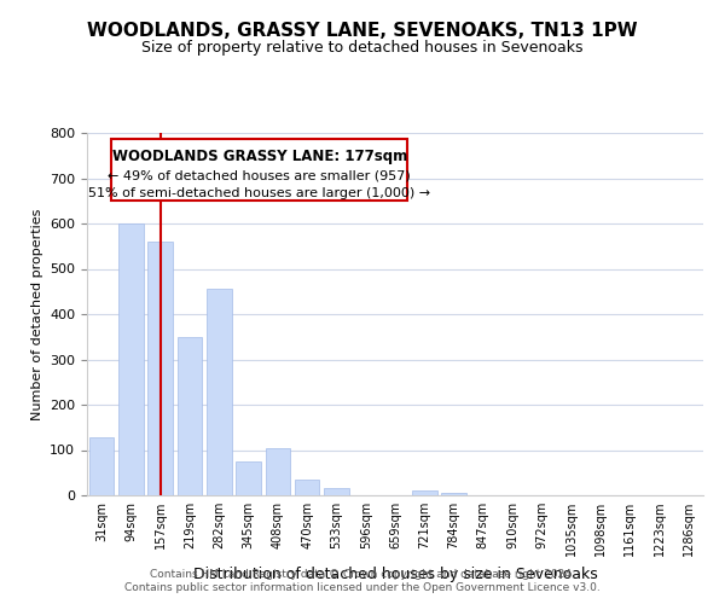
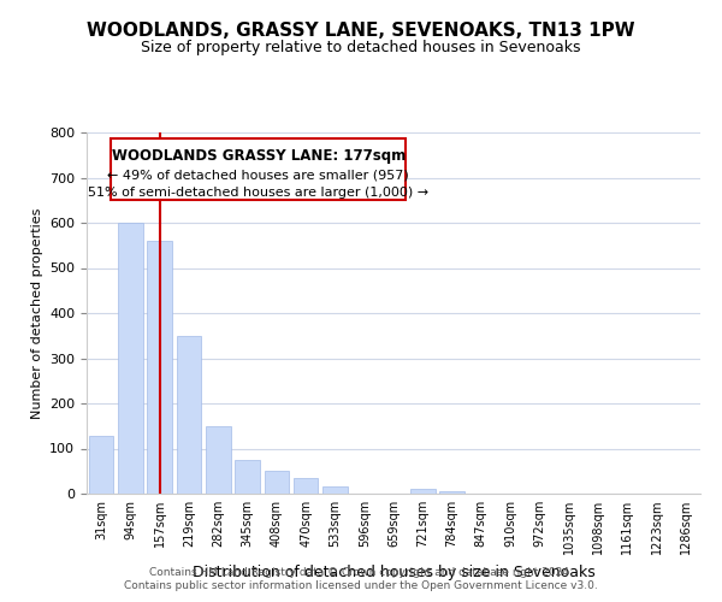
282sqm: 455 -> 150
408sqm: 105 -> 50
